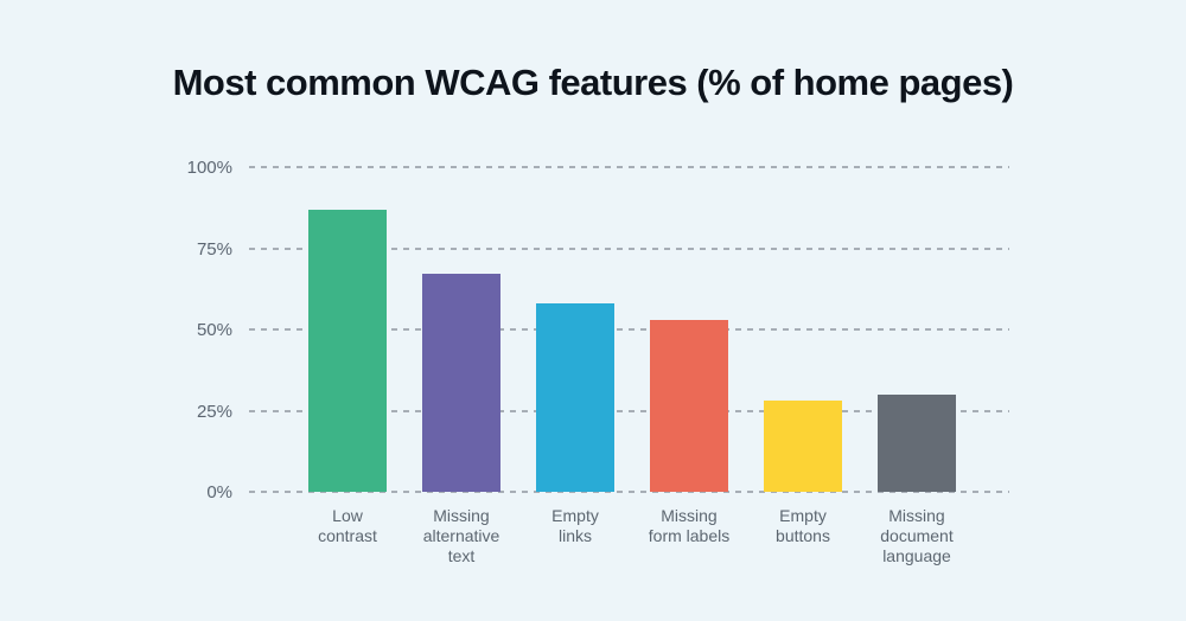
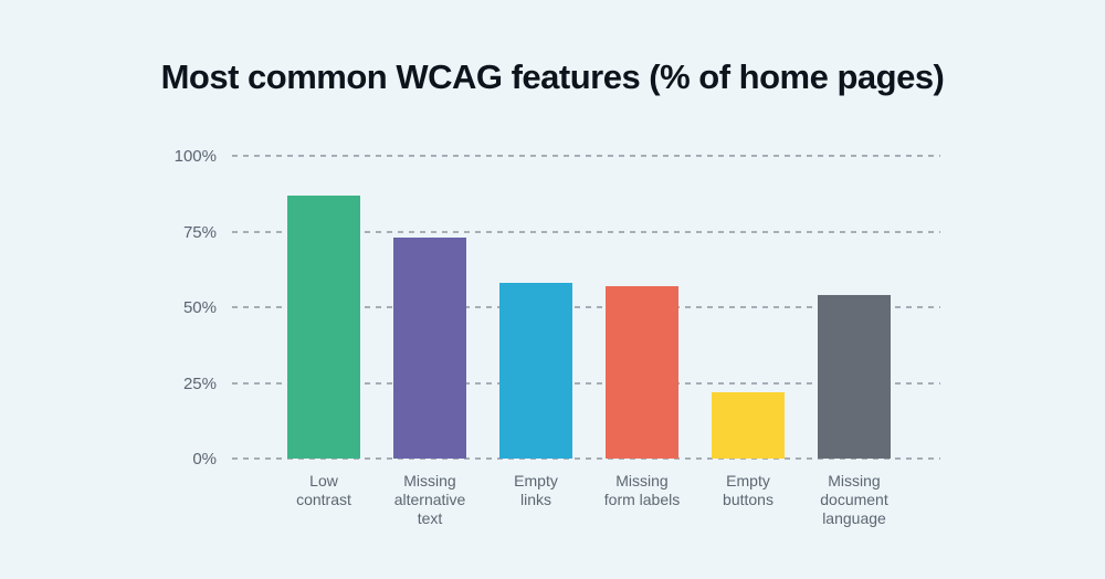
Missing alternative text: 67% -> 73%
Missing form labels: 53% -> 57%
Empty buttons: 28% -> 22%
Missing document language: 30% -> 54%
